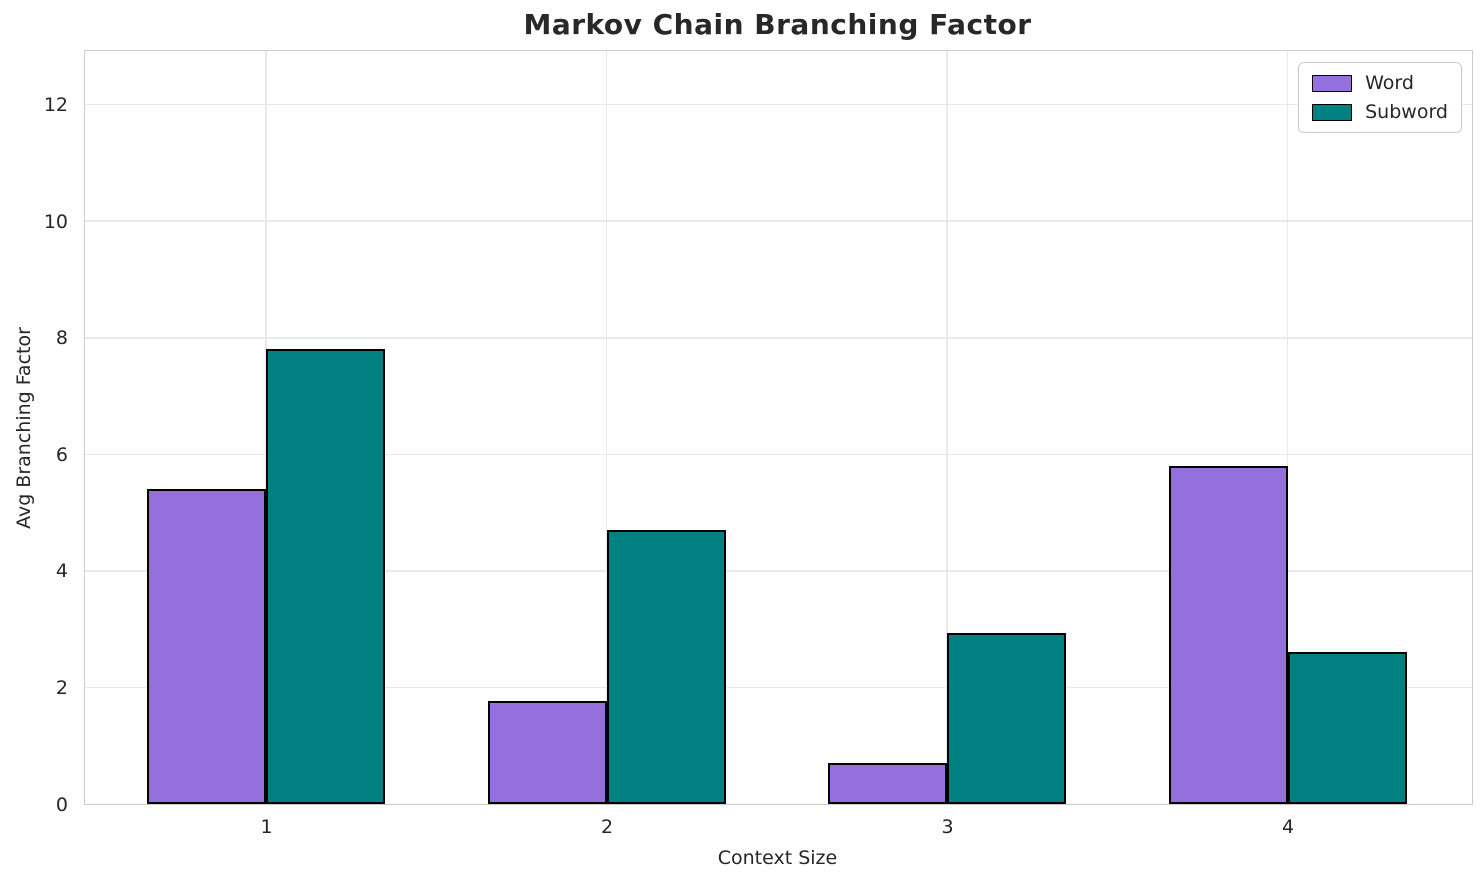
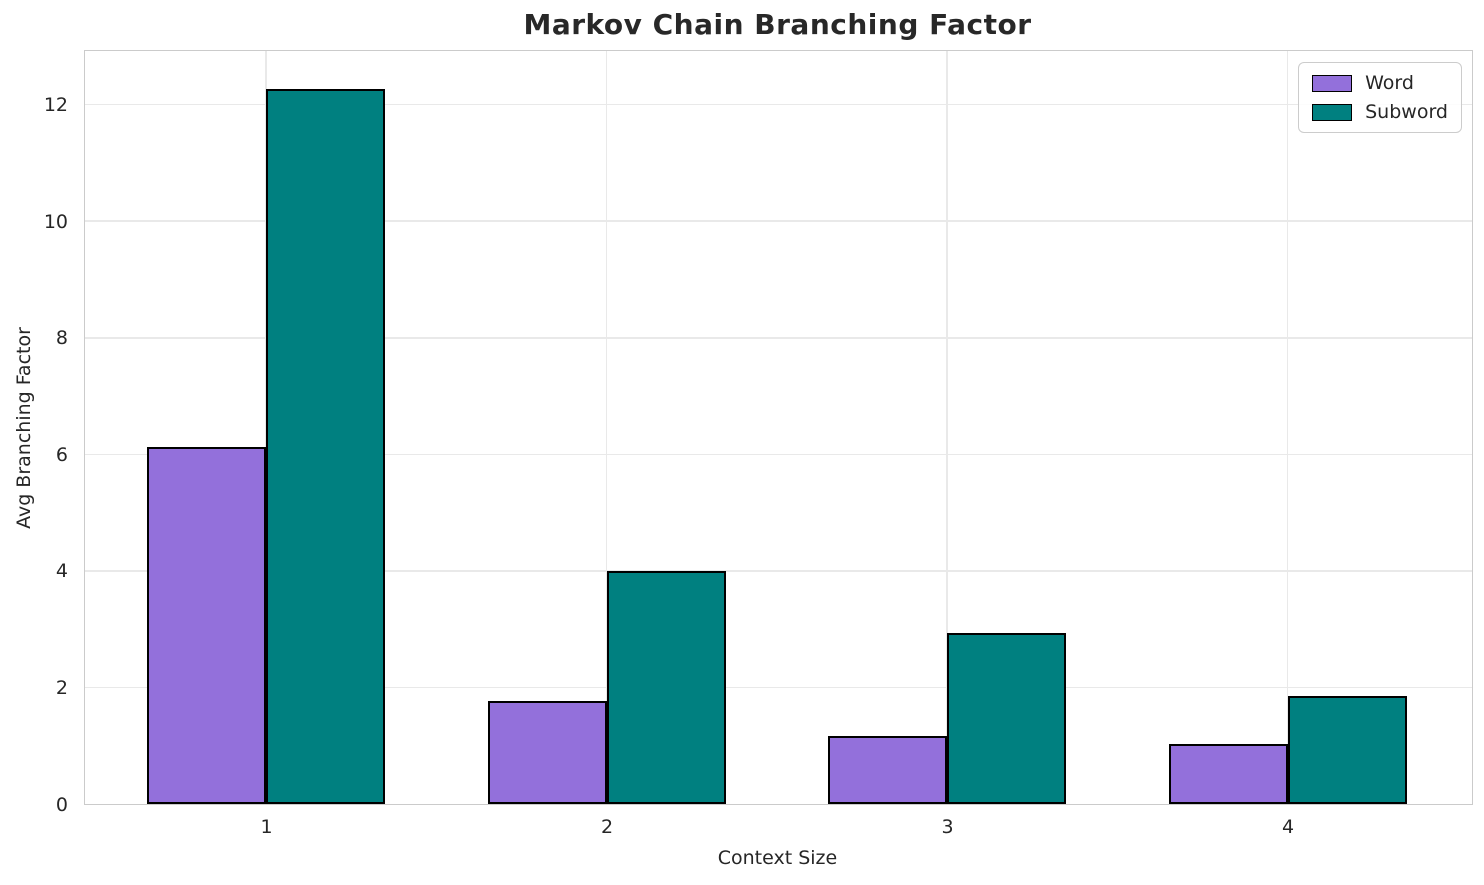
Word/1: 5.4 -> 6.1
Subword/1: 7.8 -> 12.3
Subword/2: 4.7 -> 4.0
Word/3: 0.7 -> 1.2
Word/4: 5.8 -> 1.0
Subword/4: 2.6 -> 1.9
